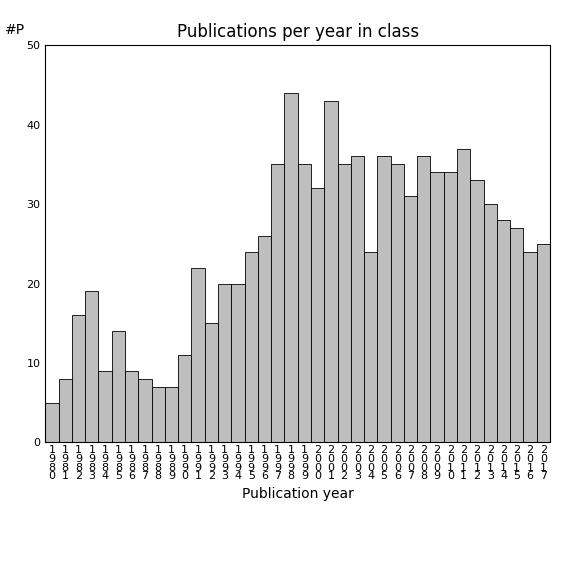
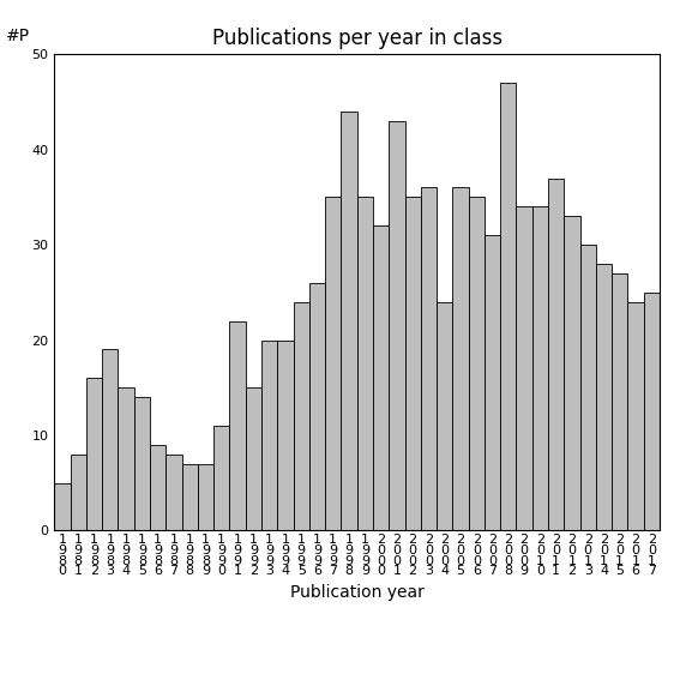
1 9 8 4: 9 -> 15
2 0 0 8: 36 -> 47
